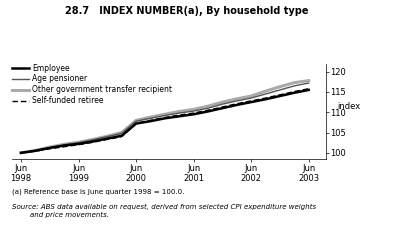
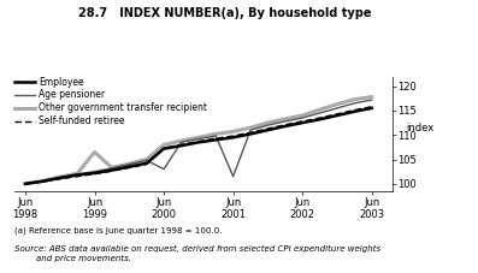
Other government transfer recipient/Jun 1999: 102.6 -> 106.5
Age pensioner/Jun 2000: 107.8 -> 103.0
Age pensioner/Jun 2001: 110.3 -> 101.5
